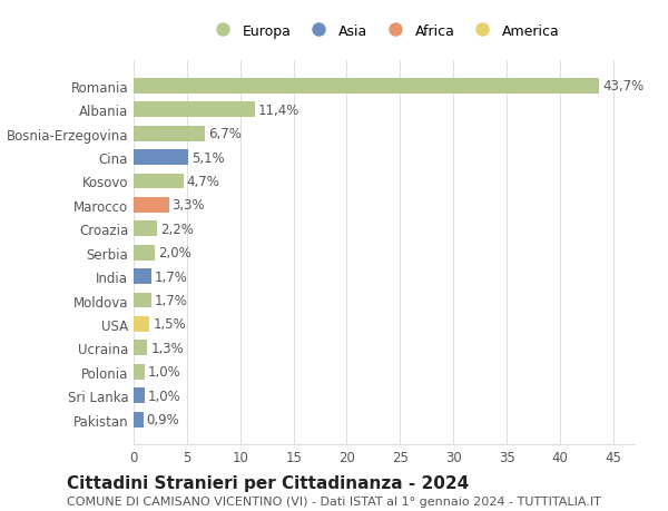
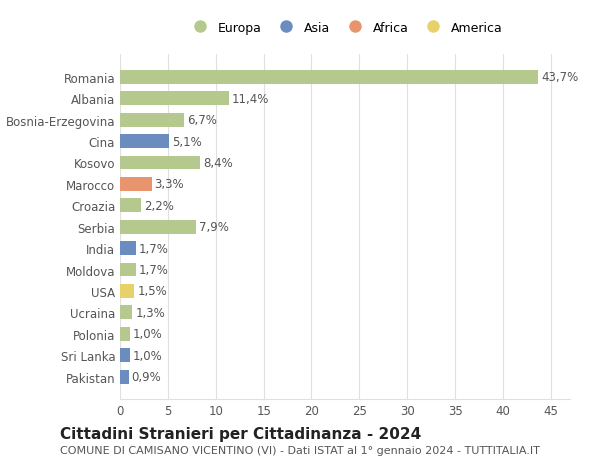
Kosovo: 4,7% -> 8,4%
Serbia: 2,0% -> 7,9%
